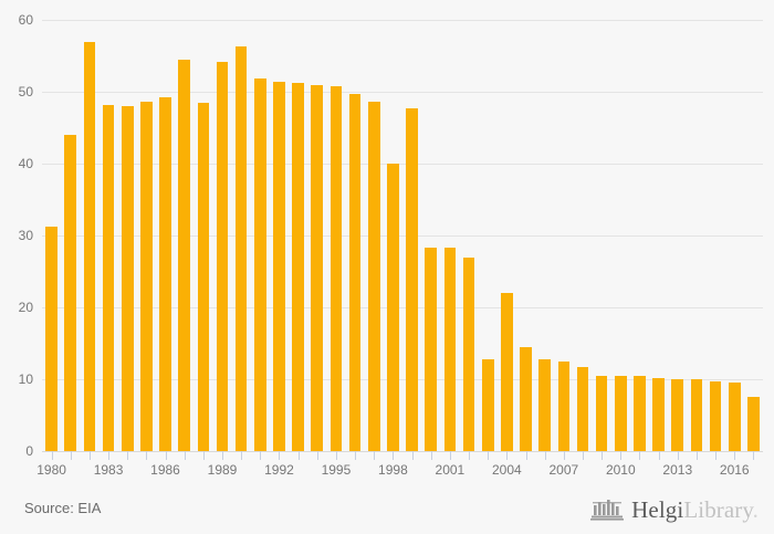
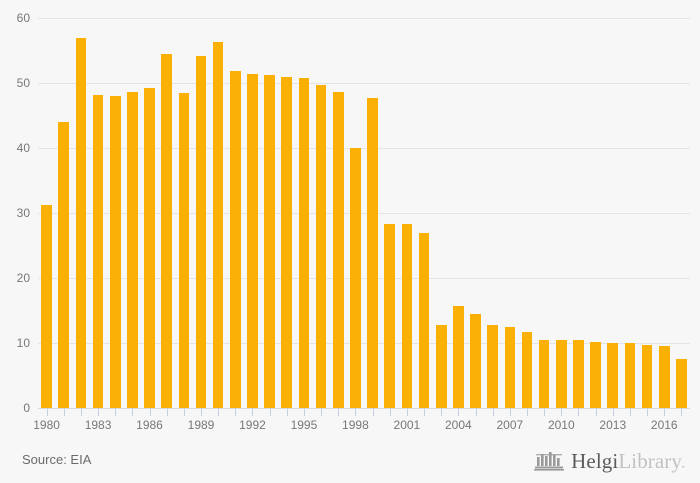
2004: 22 -> 16
